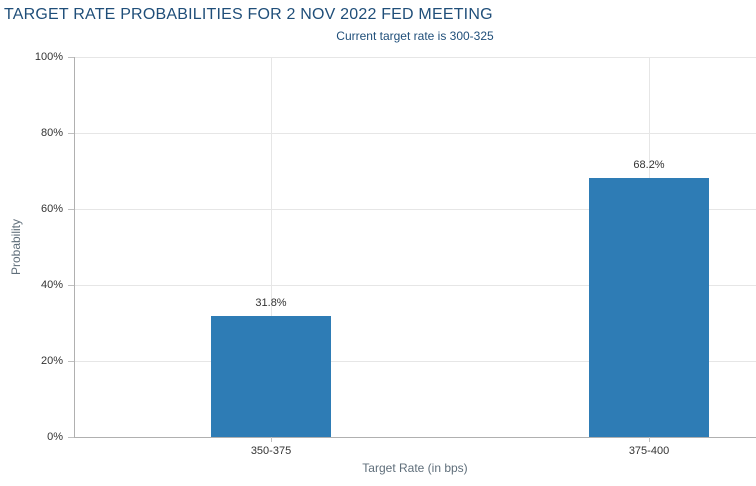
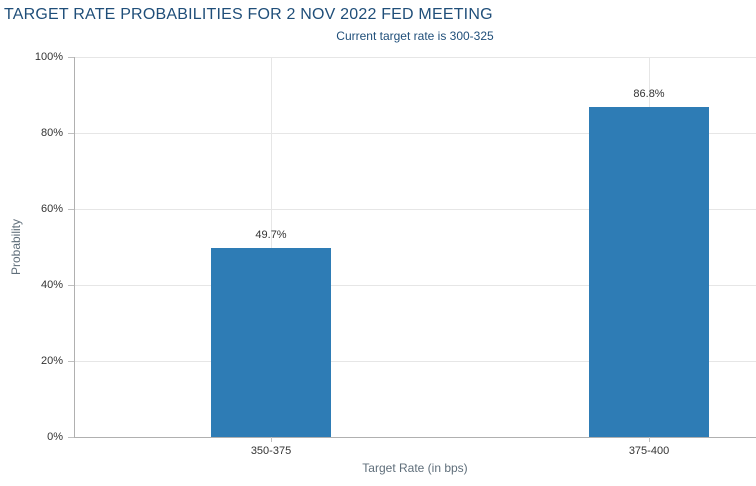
350-375: 31.8% -> 49.7%
375-400: 68.2% -> 86.8%
